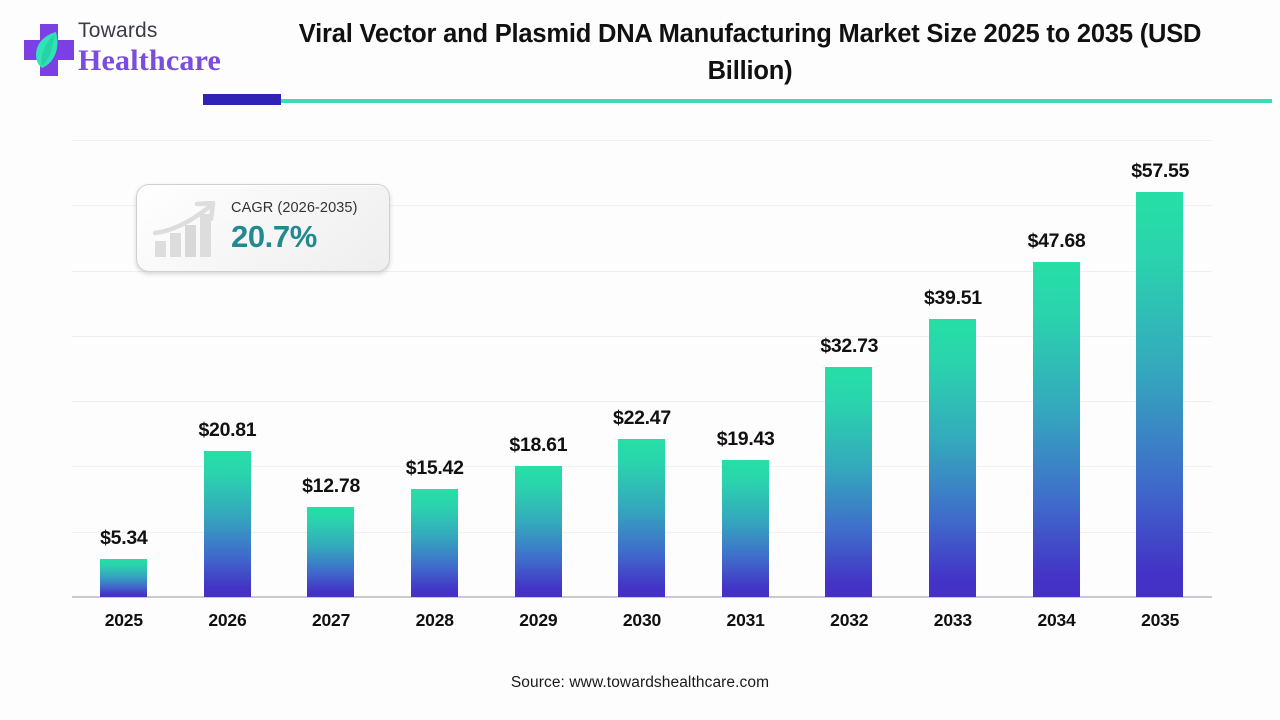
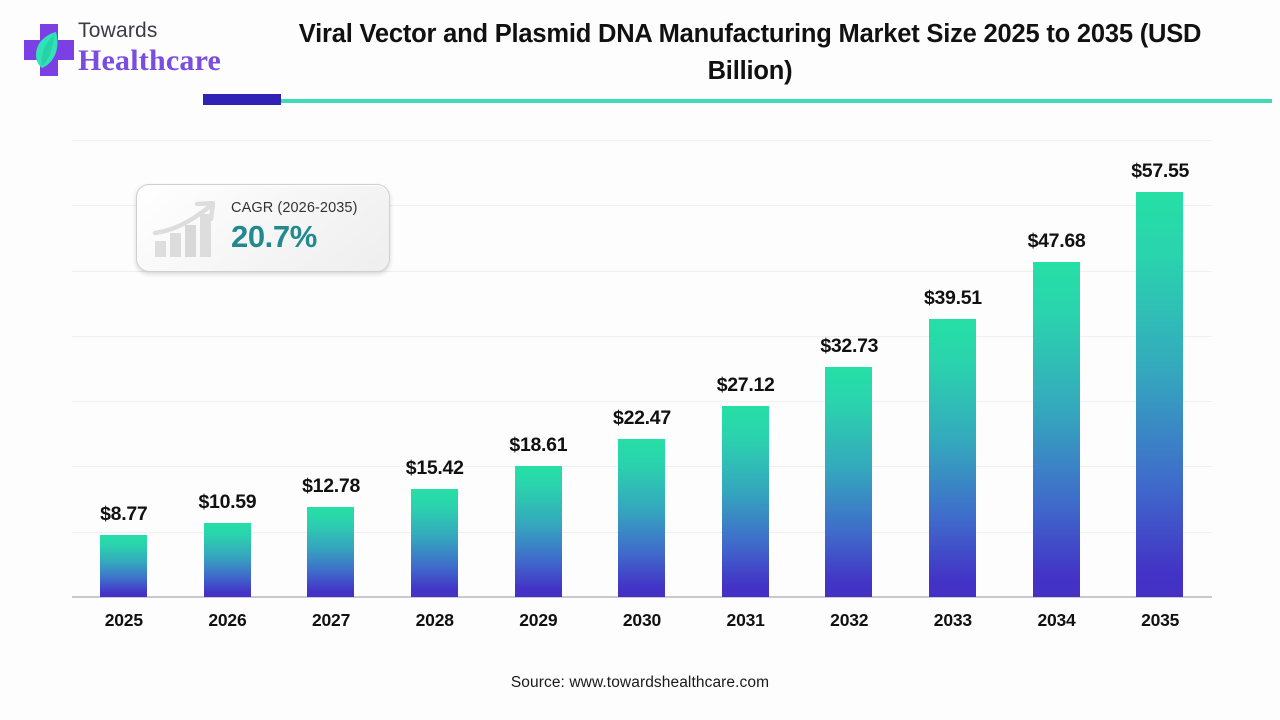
2025: $5.34 -> $8.77
2026: $20.81 -> $10.59
2031: $19.43 -> $27.12
